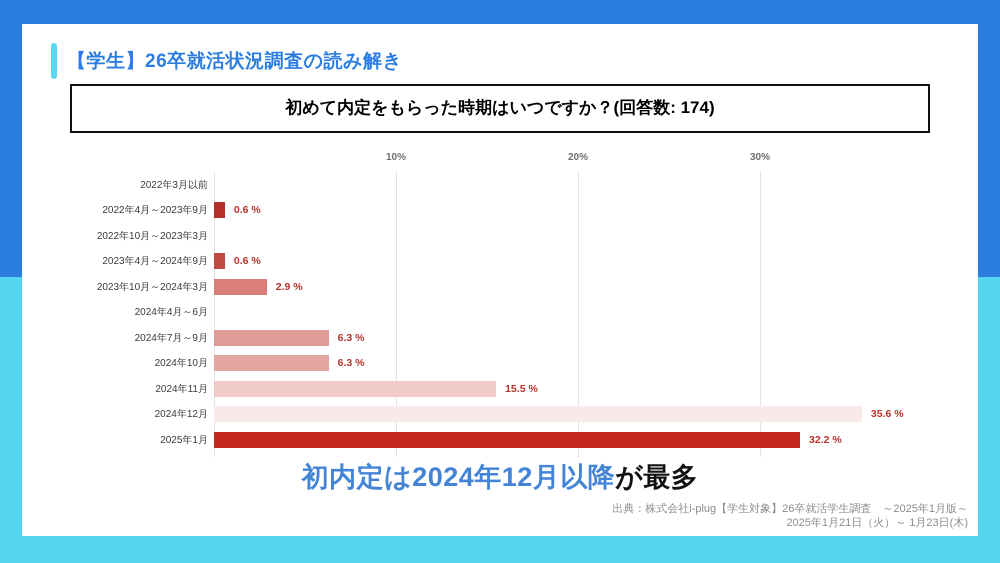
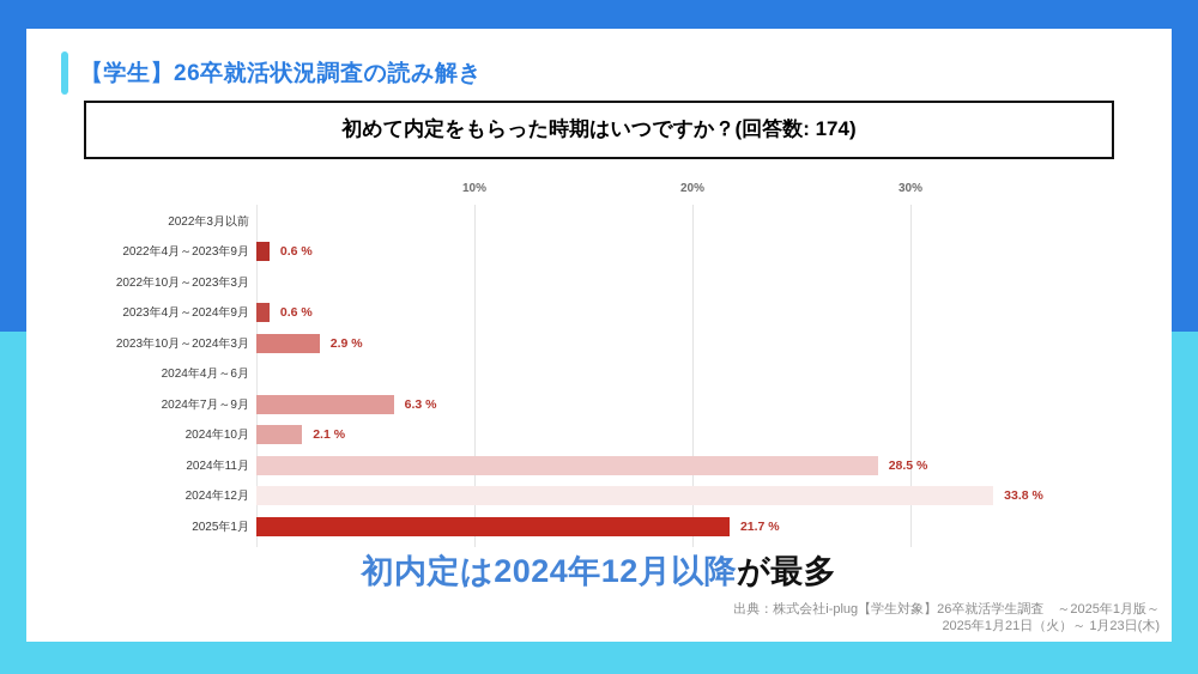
2024年10月: 6.3 -> 2.1
2024年11月: 15.5 -> 28.5
2024年12月: 35.6 -> 33.8
2025年1月: 32.2 -> 21.7
